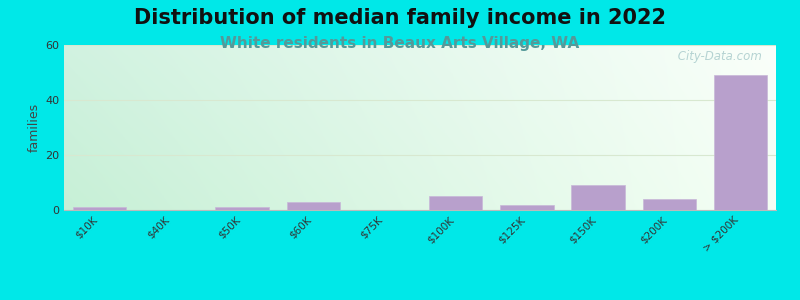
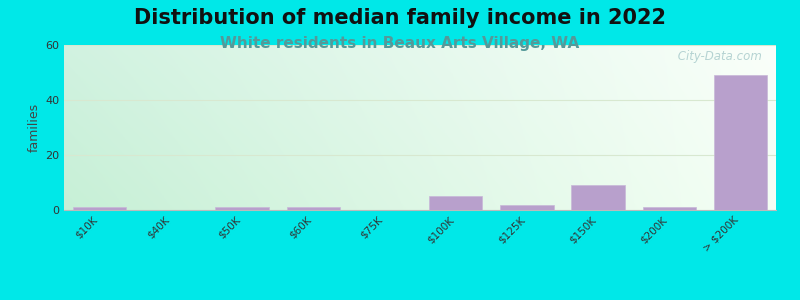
$60K: 3 -> 1
$200K: 4 -> 1
